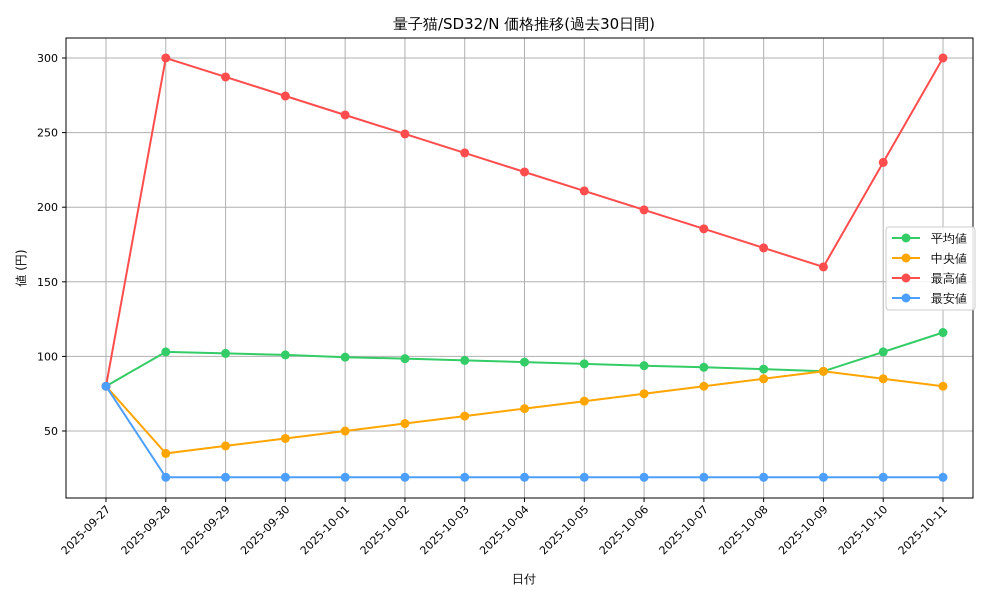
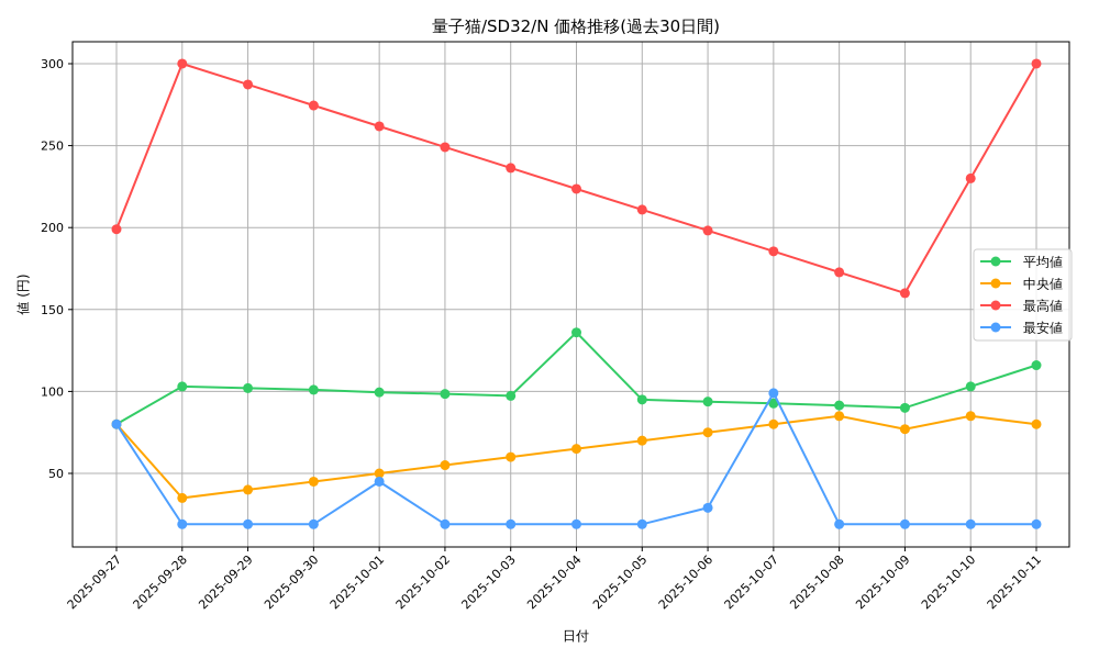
最高値/2025-09-27: 80 -> 199
最安値/2025-10-01: 19 -> 45
平均値/2025-10-04: 96 -> 136
最安値/2025-10-06: 19 -> 29
最安値/2025-10-07: 19 -> 99
中央値/2025-10-09: 90 -> 77
